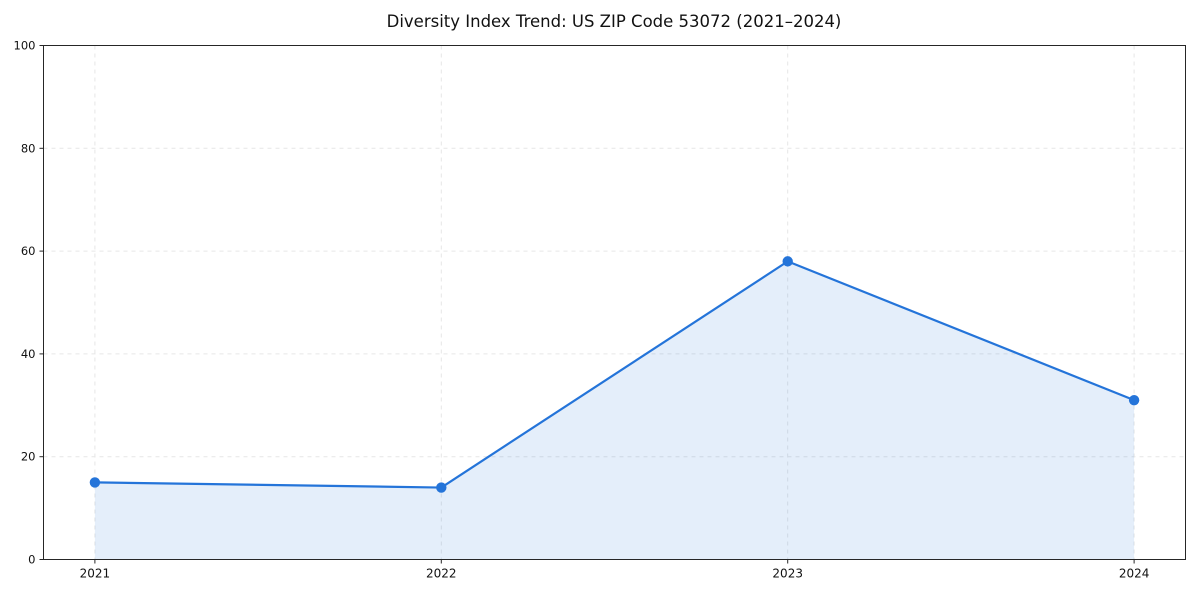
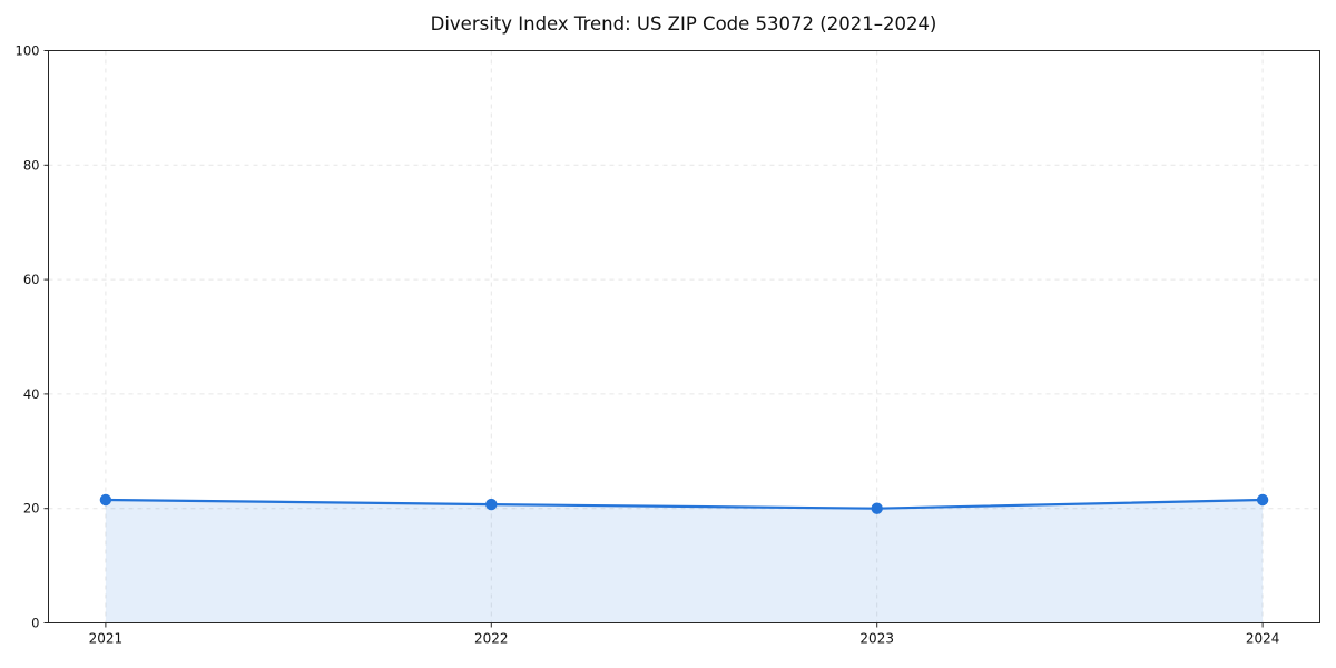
2021: 15 -> 22
2022: 14 -> 21
2023: 58 -> 20
2024: 31 -> 22
